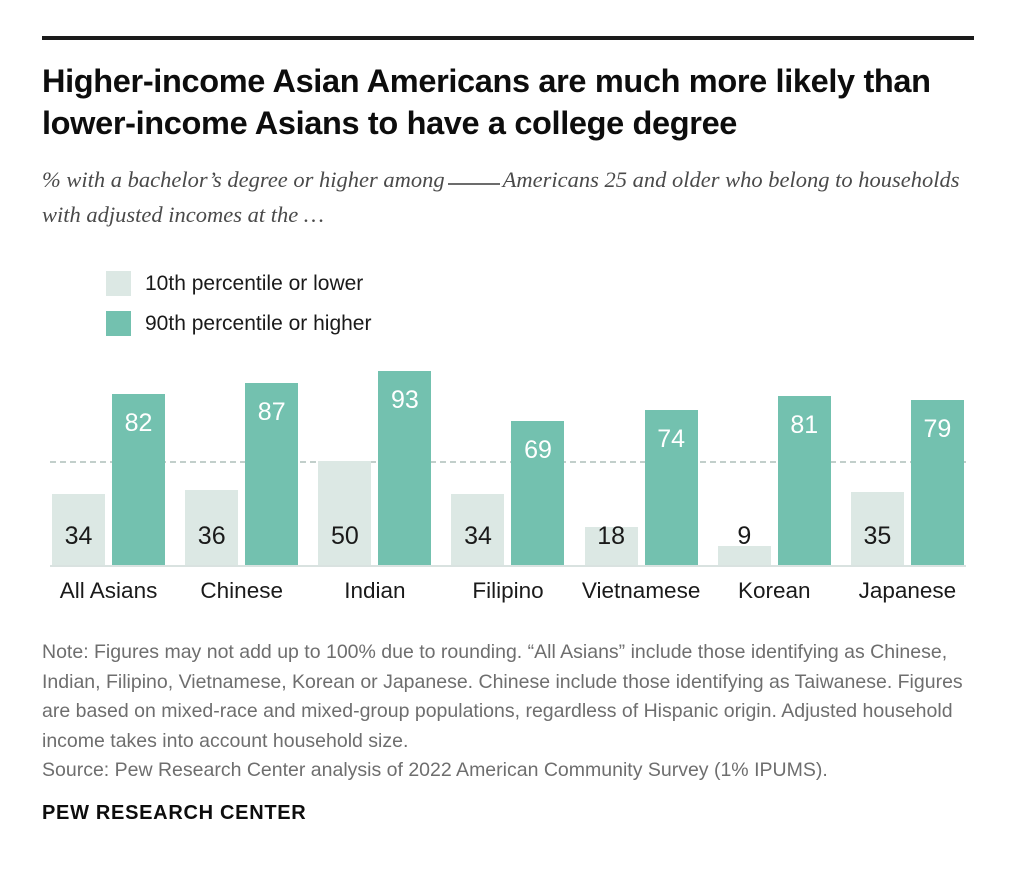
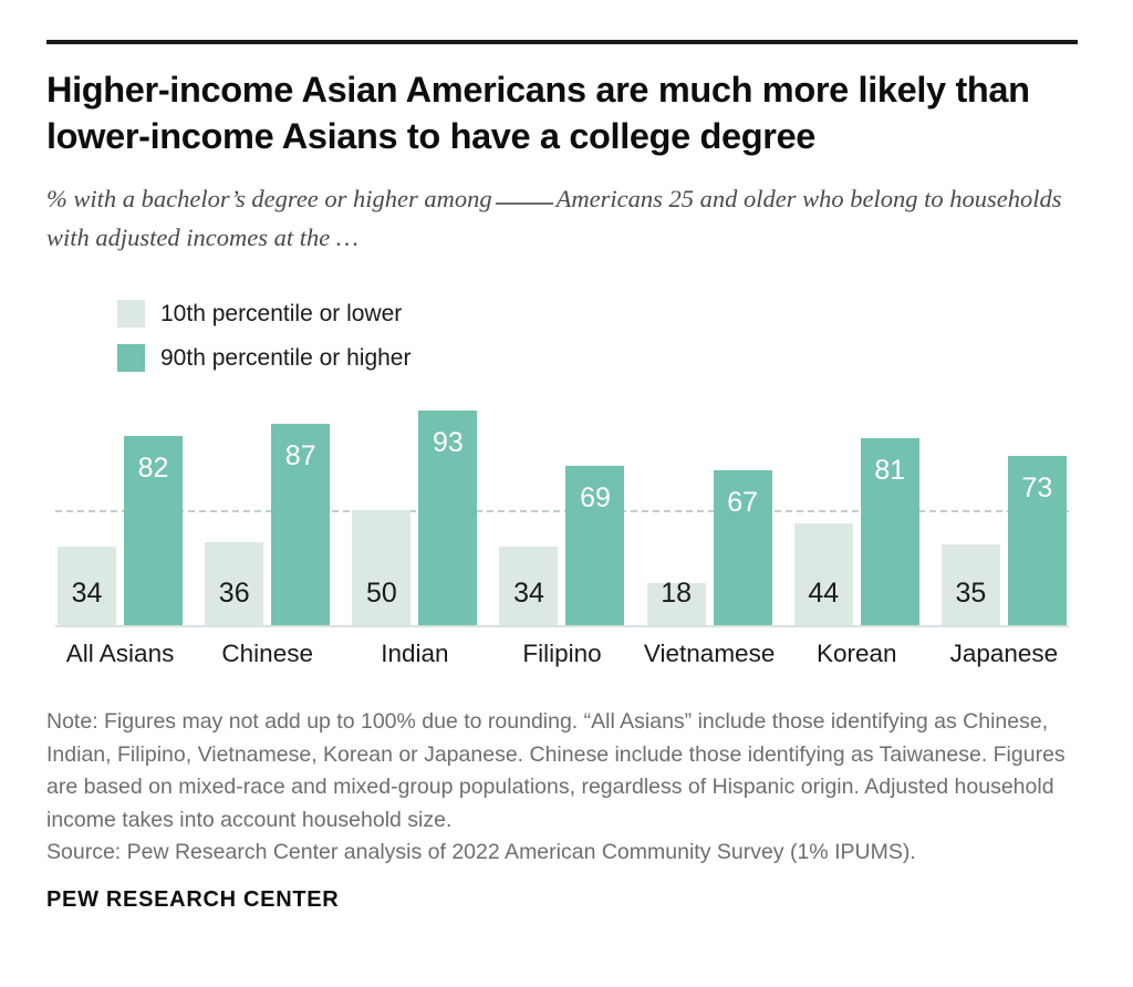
90th percentile or higher/Vietnamese: 74 -> 67
10th percentile or lower/Korean: 9 -> 44
90th percentile or higher/Japanese: 79 -> 73
